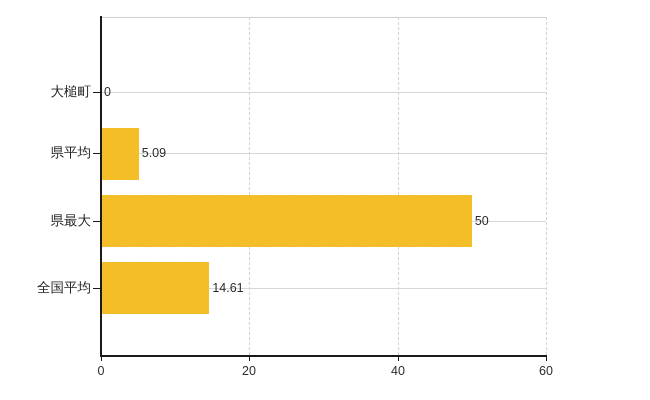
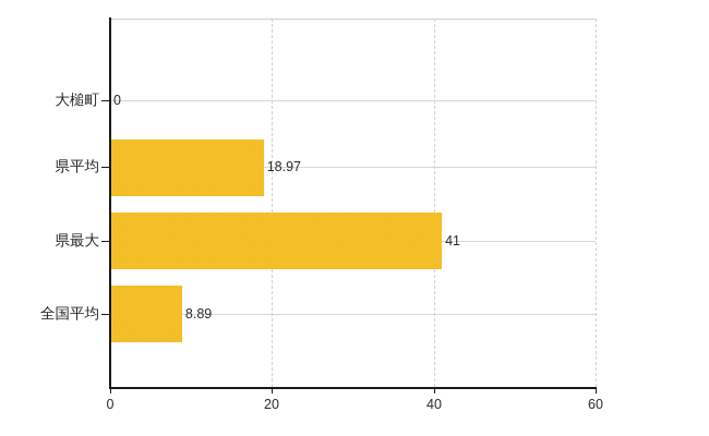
県平均: 5.09 -> 18.97
県最大: 50 -> 41
全国平均: 14.61 -> 8.89
